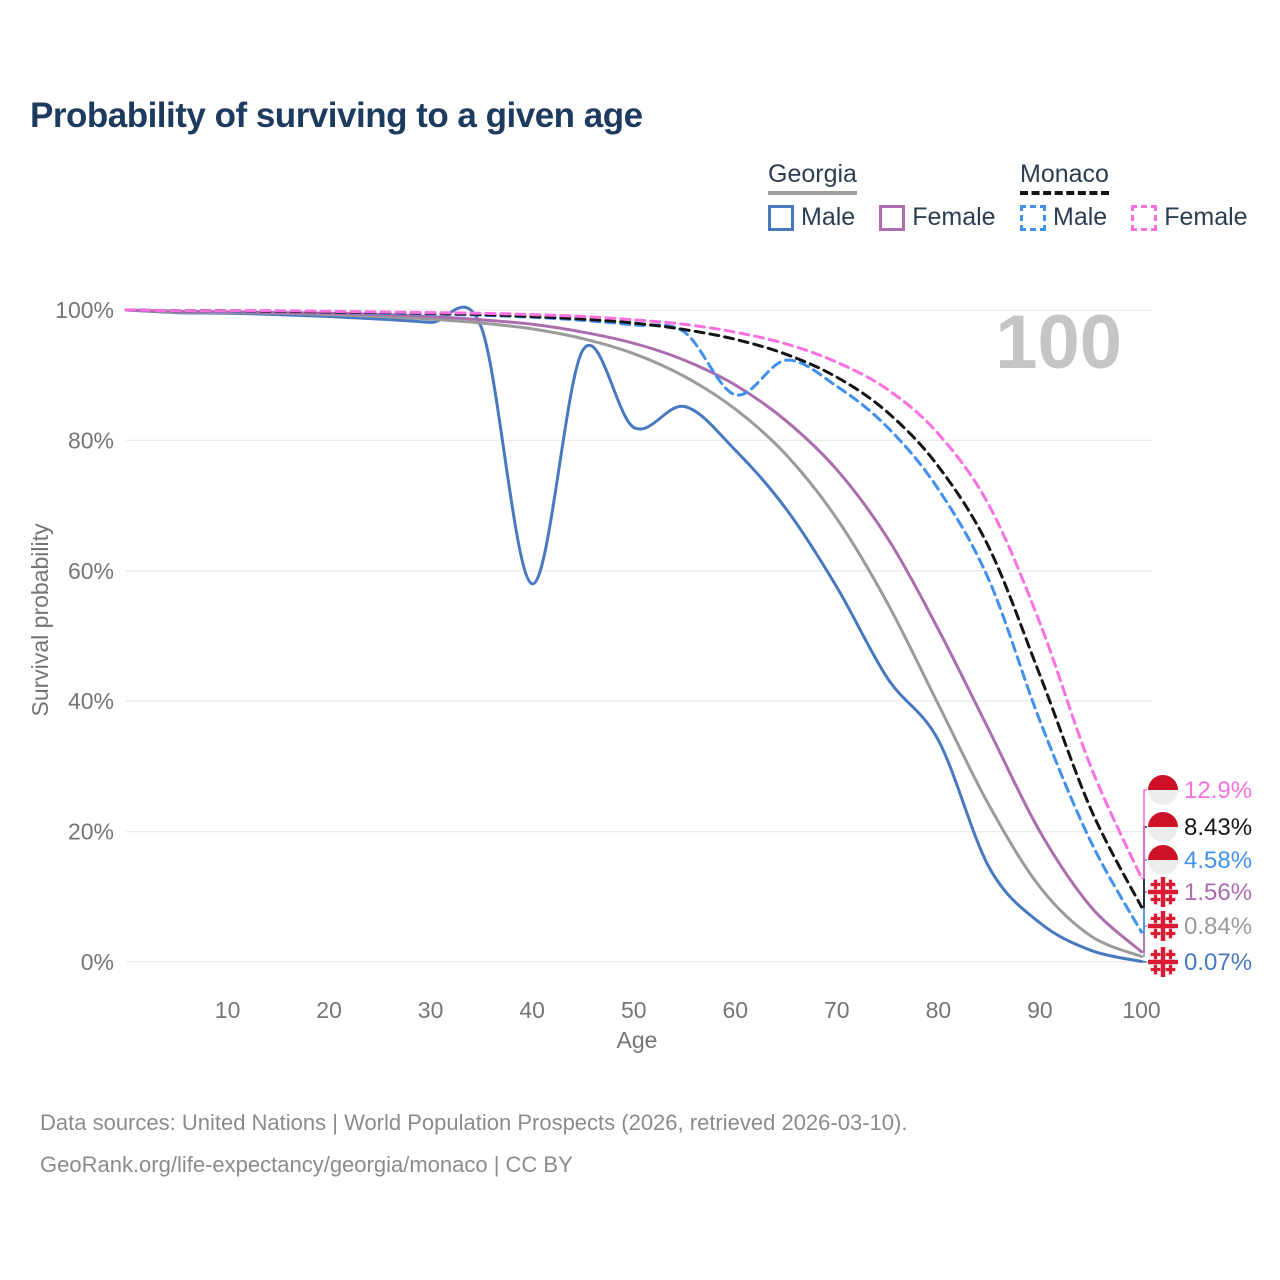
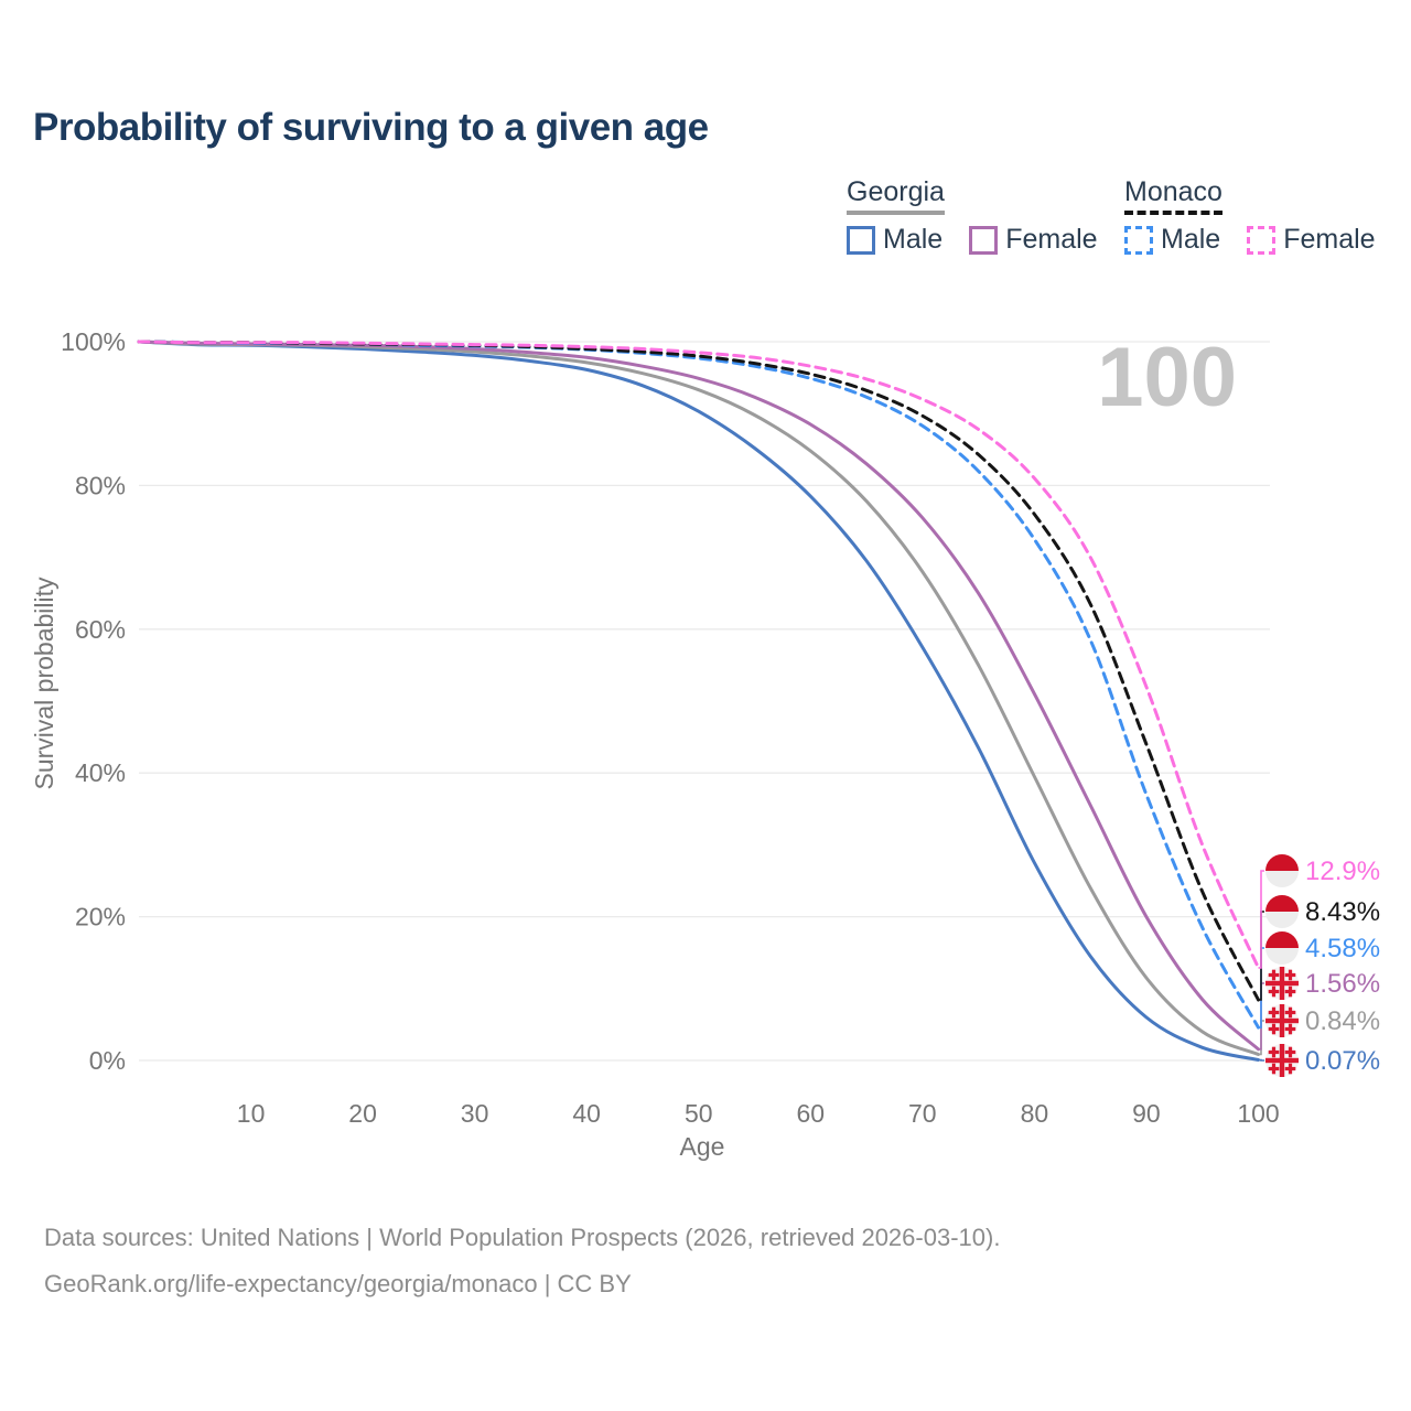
Georgia Male/40: 58% -> 96%
Georgia Male/50: 82% -> 90%
Monaco Male/60: 87% -> 95%
Georgia Male/80: 34% -> 28%
